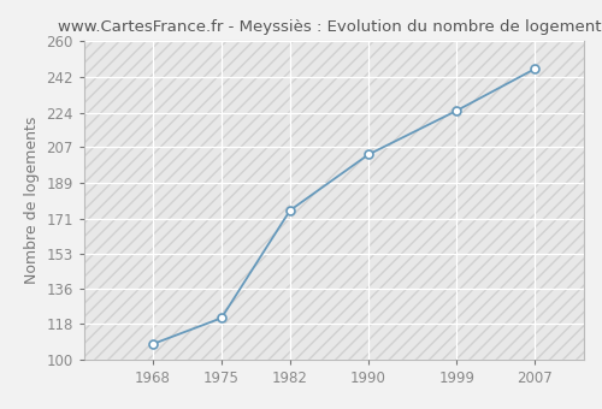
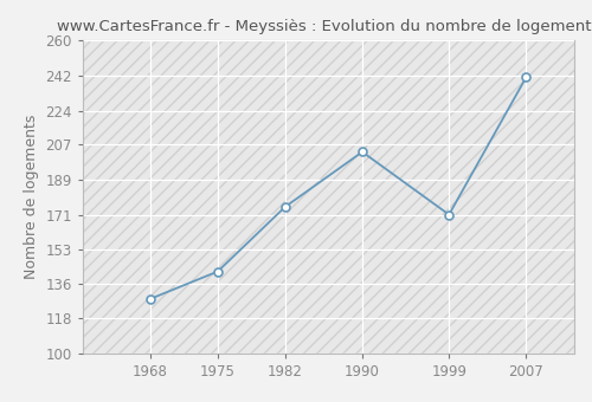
1968: 108 -> 128
1975: 121 -> 142
1999: 225 -> 171
2007: 246 -> 241
